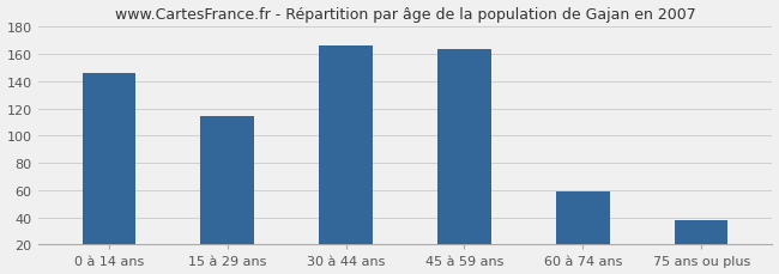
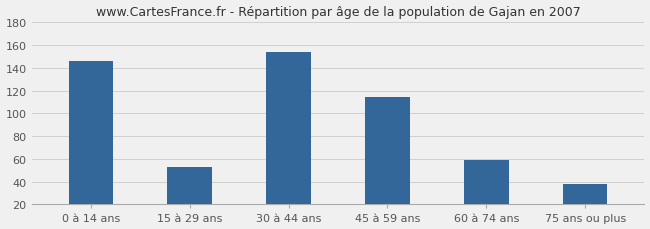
15 à 29 ans: 114 -> 53
30 à 44 ans: 166 -> 154
45 à 59 ans: 164 -> 114
